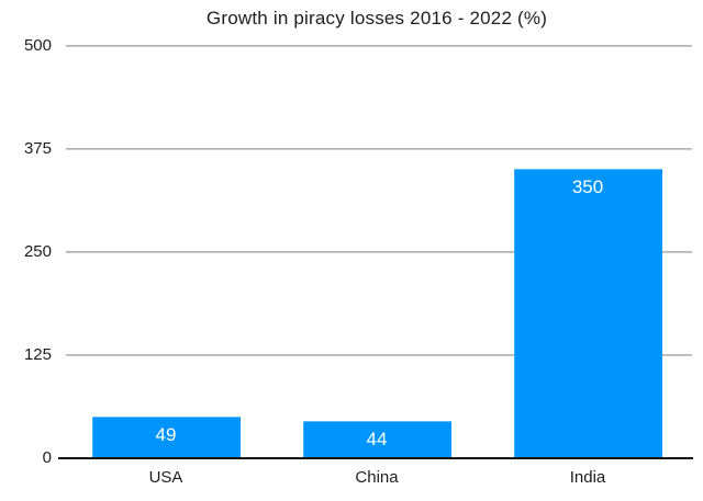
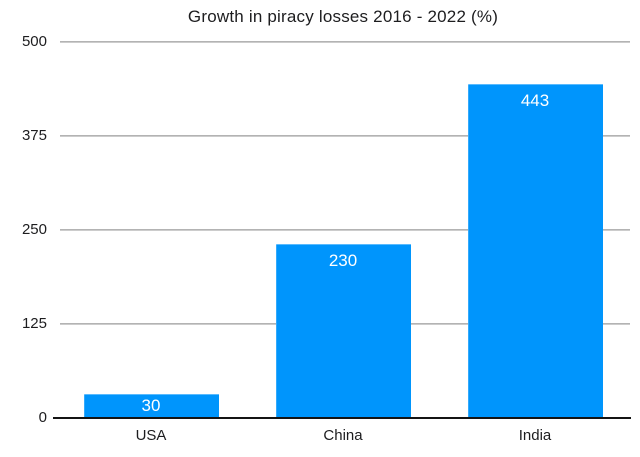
USA: 49 -> 30
China: 44 -> 230
India: 350 -> 443
